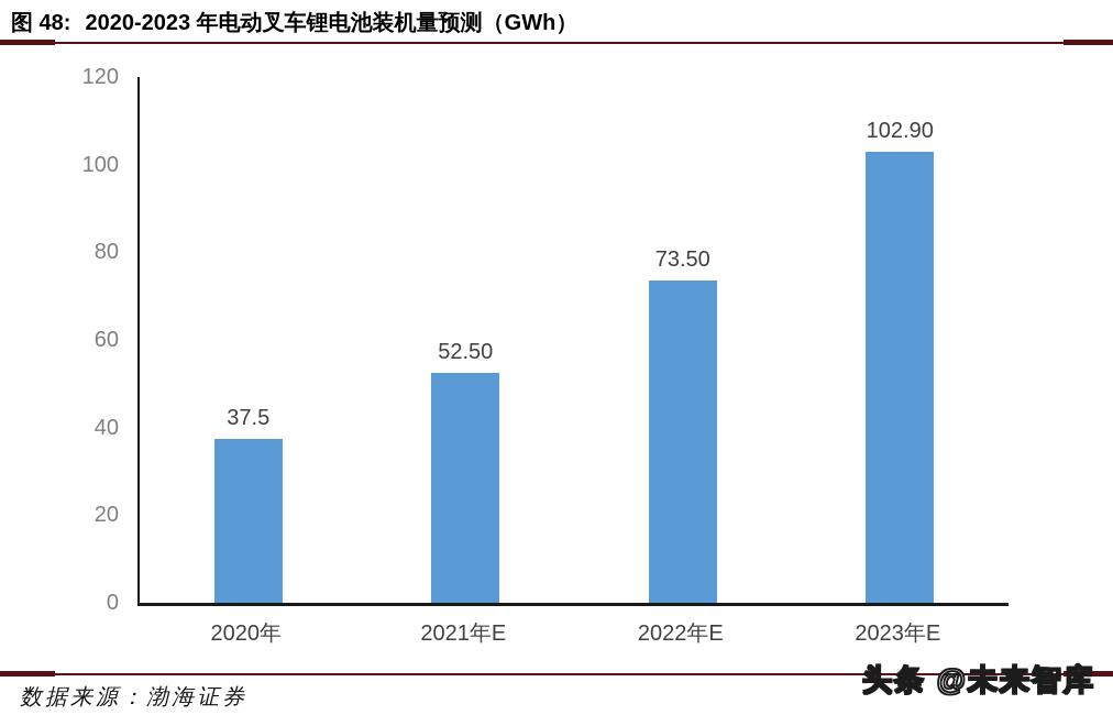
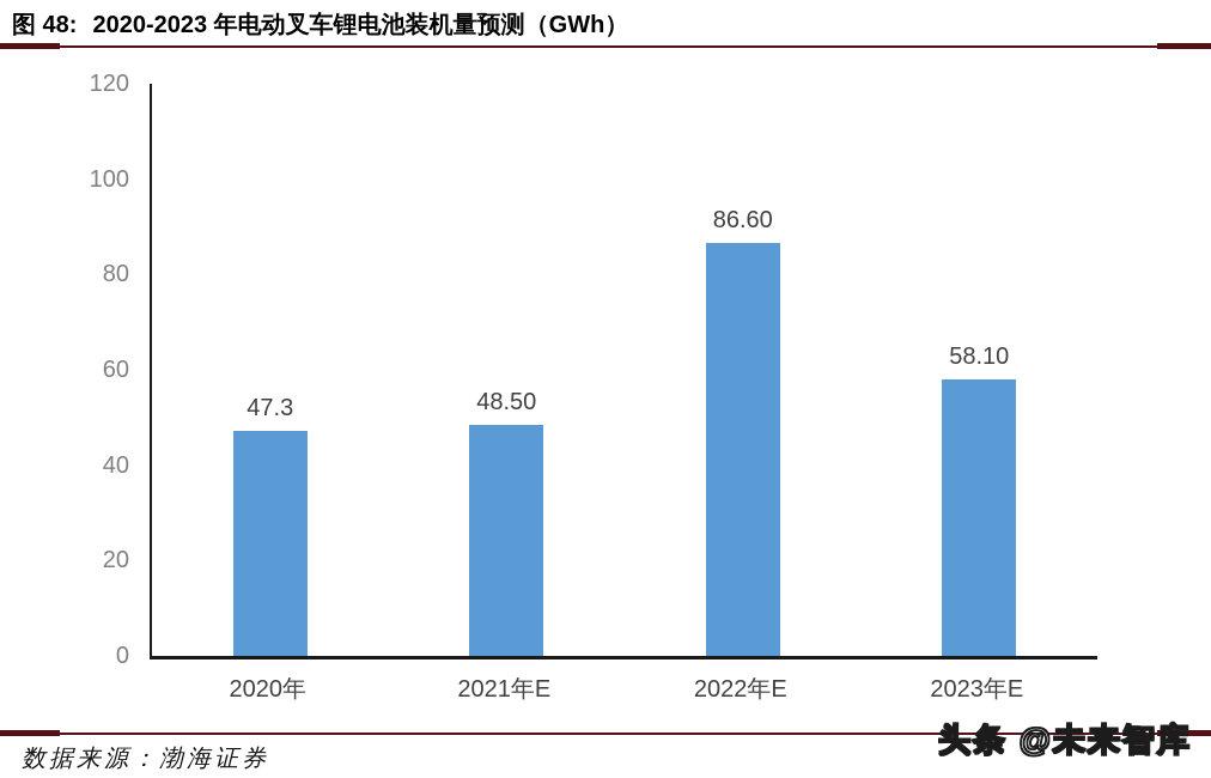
2020年: 37.5 -> 47.3
2021年E: 52.50 -> 48.50
2022年E: 73.50 -> 86.60
2023年E: 102.90 -> 58.10
